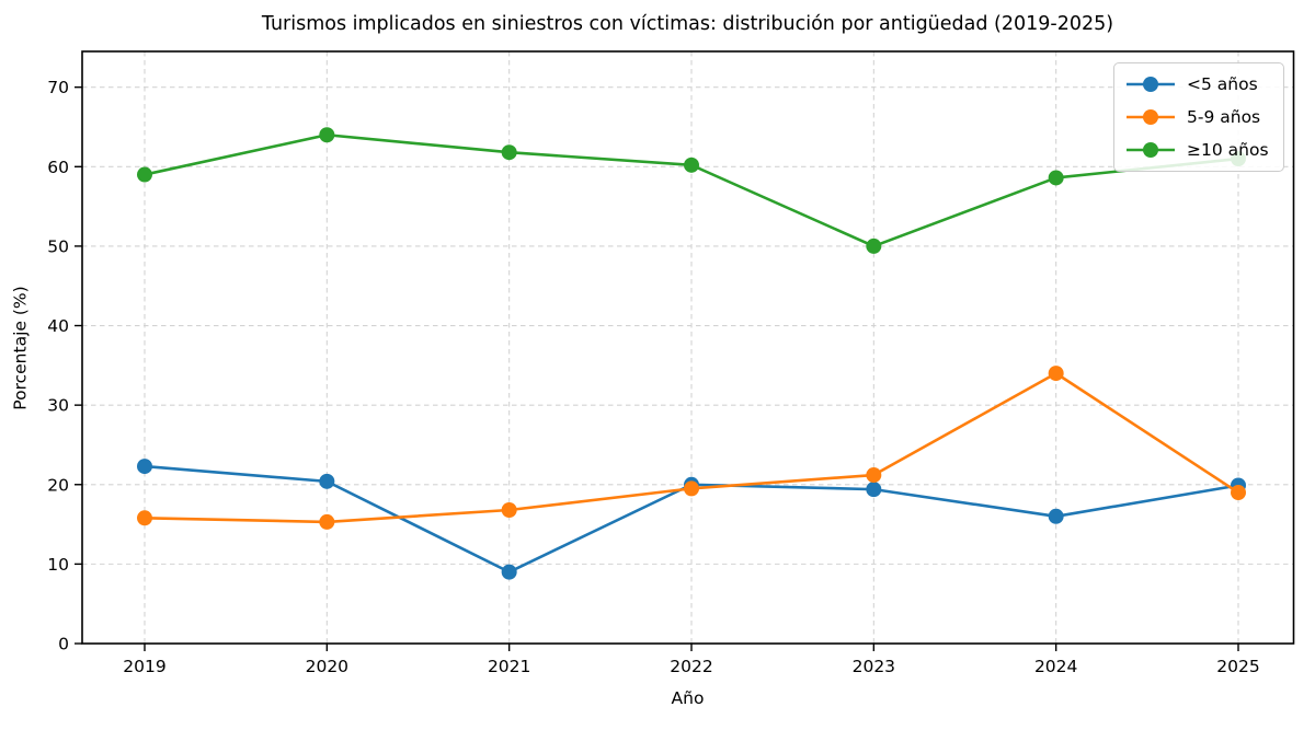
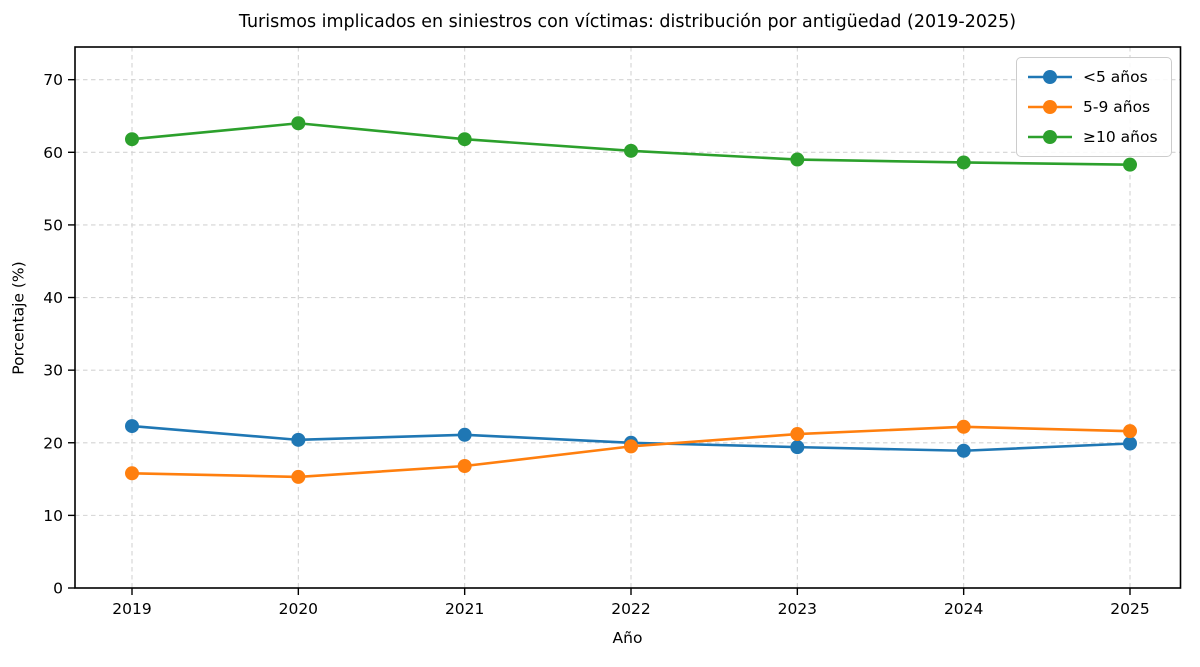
≥10 años/2019: 59 -> 62
<5 años/2021: 9 -> 21
≥10 años/2023: 50 -> 59
<5 años/2024: 16 -> 19
5-9 años/2024: 34 -> 22
5-9 años/2025: 19 -> 22
≥10 años/2025: 61 -> 58
